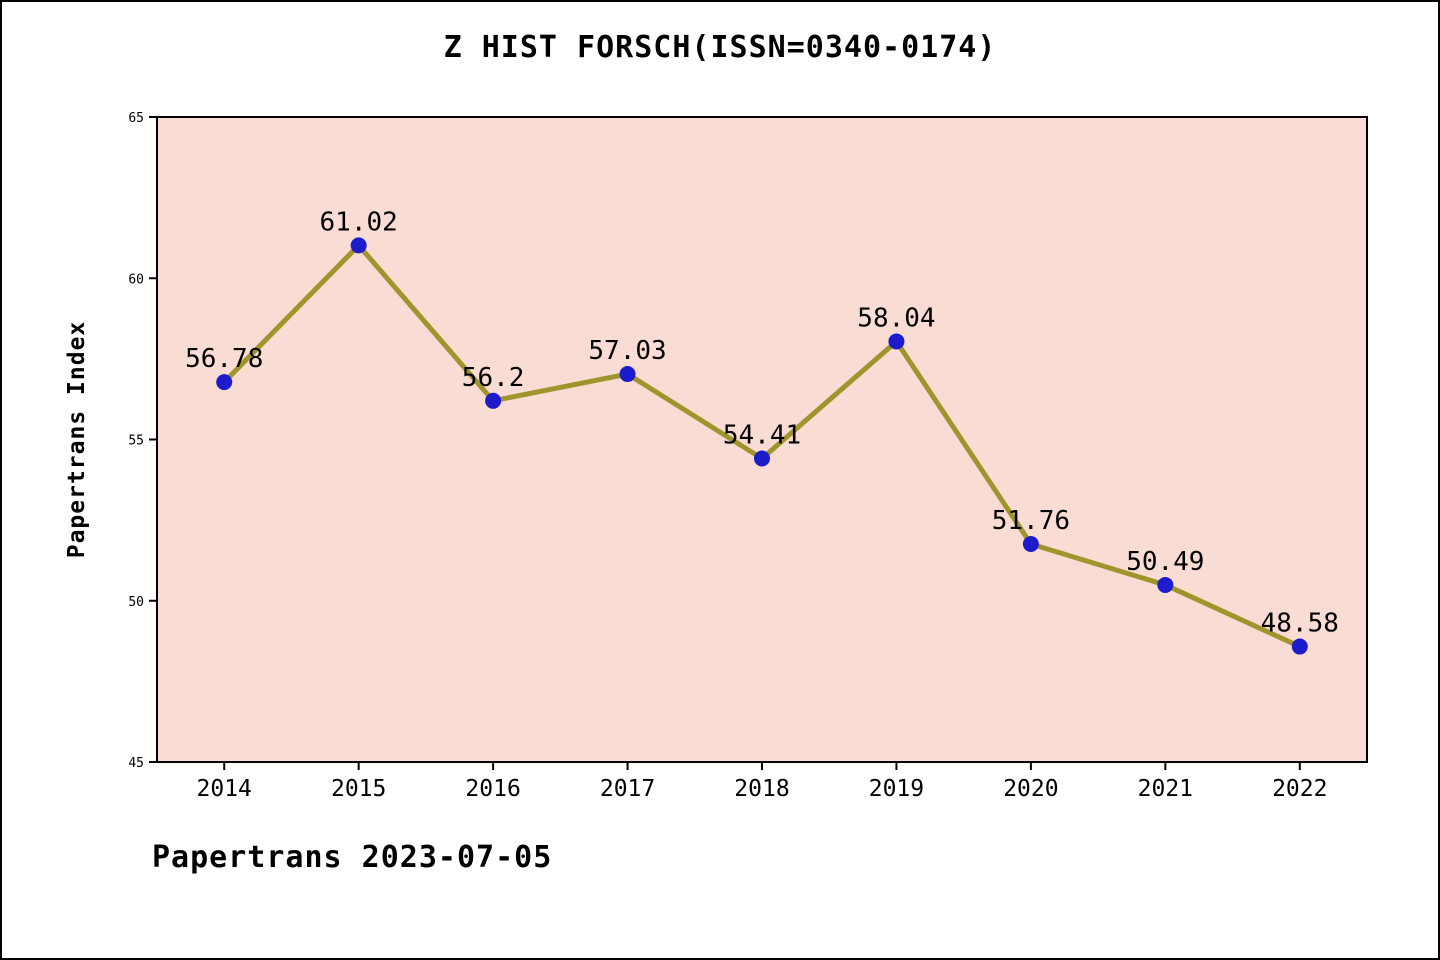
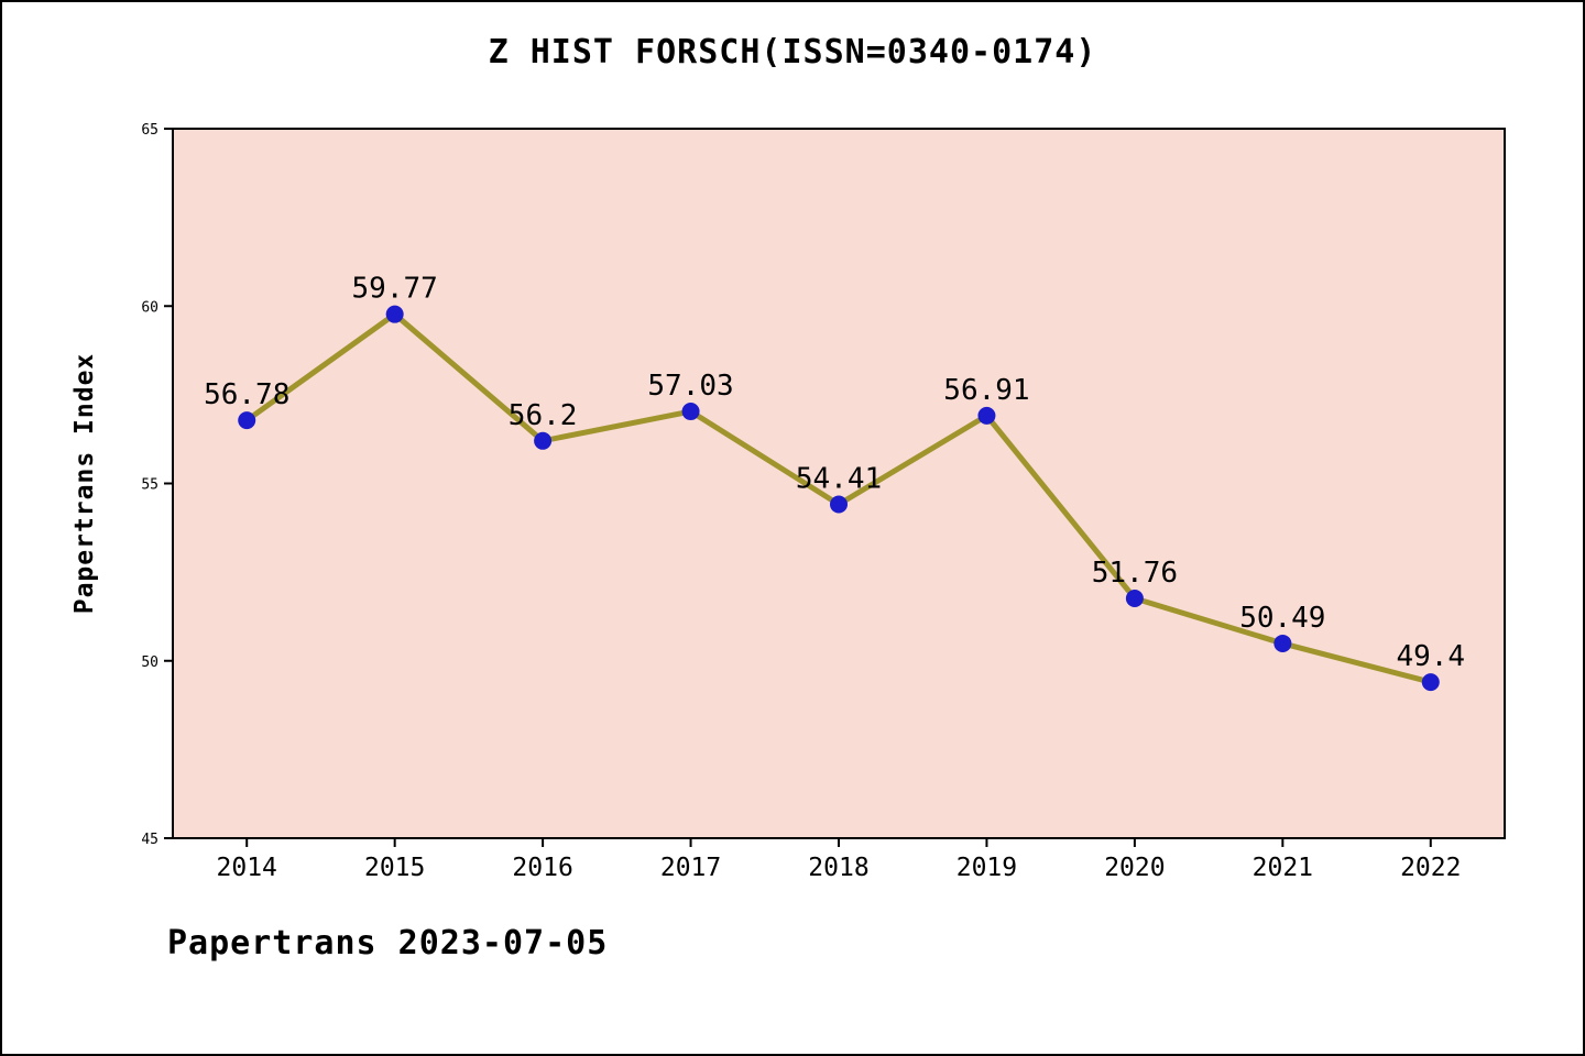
2015: 61.02 -> 59.77
2019: 58.04 -> 56.91
2022: 48.58 -> 49.4
